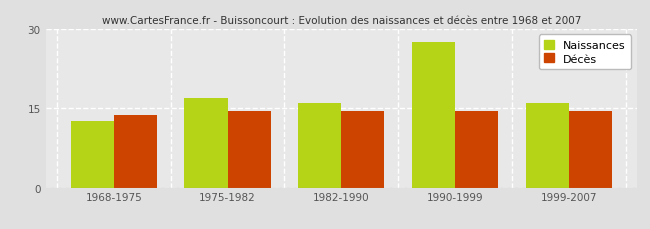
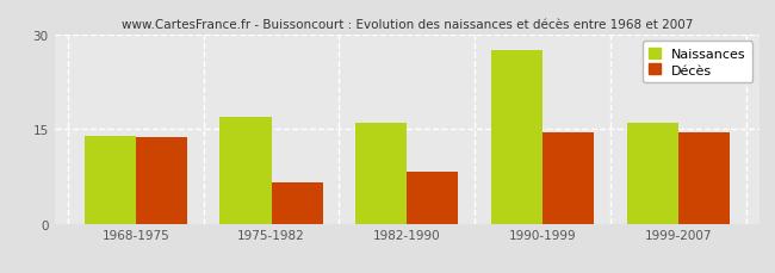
Naissances/1968-1975: 12.5 -> 14.0
Décès/1975-1982: 14.5 -> 6.6
Décès/1982-1990: 14.5 -> 8.2
